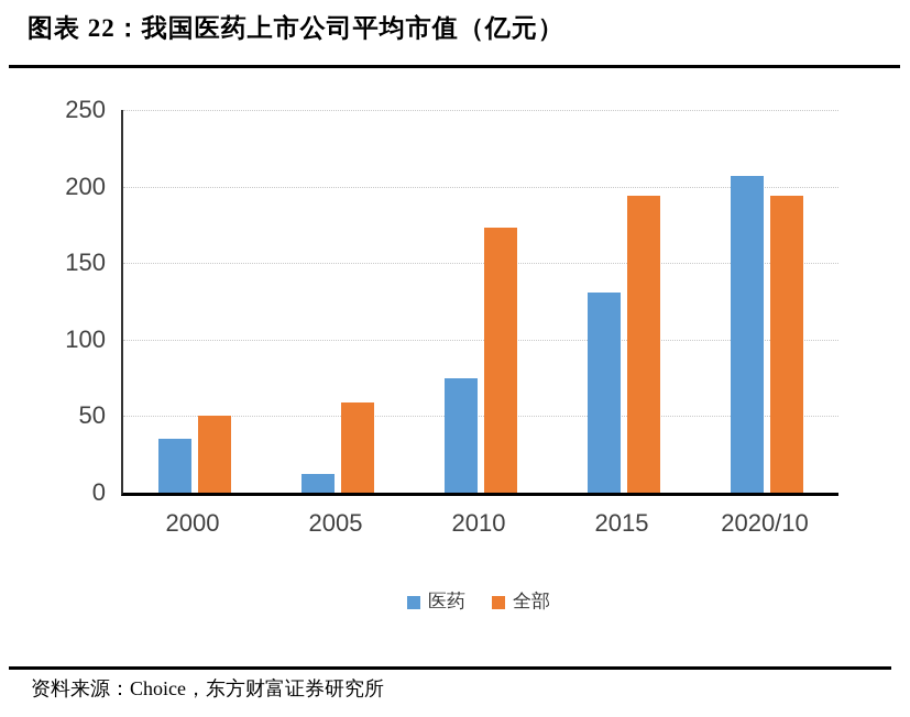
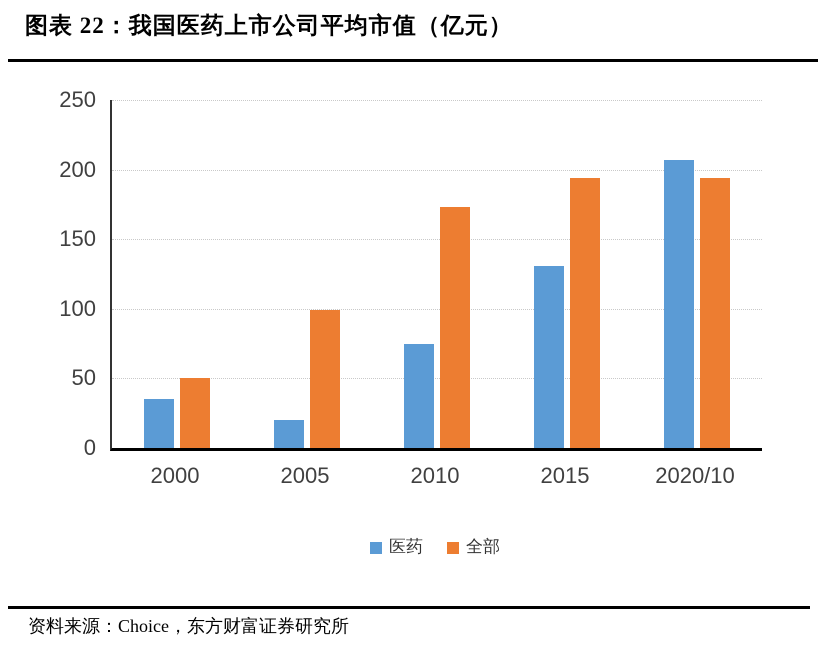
医药/2005: 12 -> 20
全部/2005: 59 -> 99
